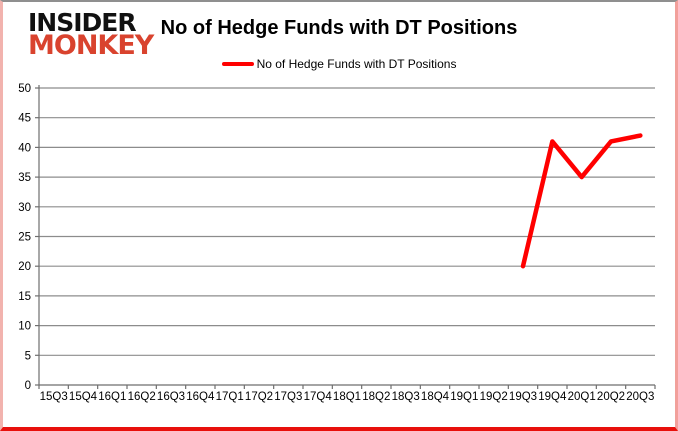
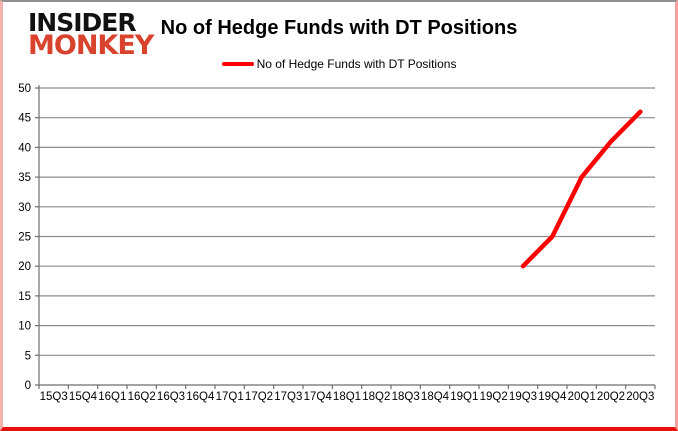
19Q4: 41 -> 25
20Q3: 42 -> 46
